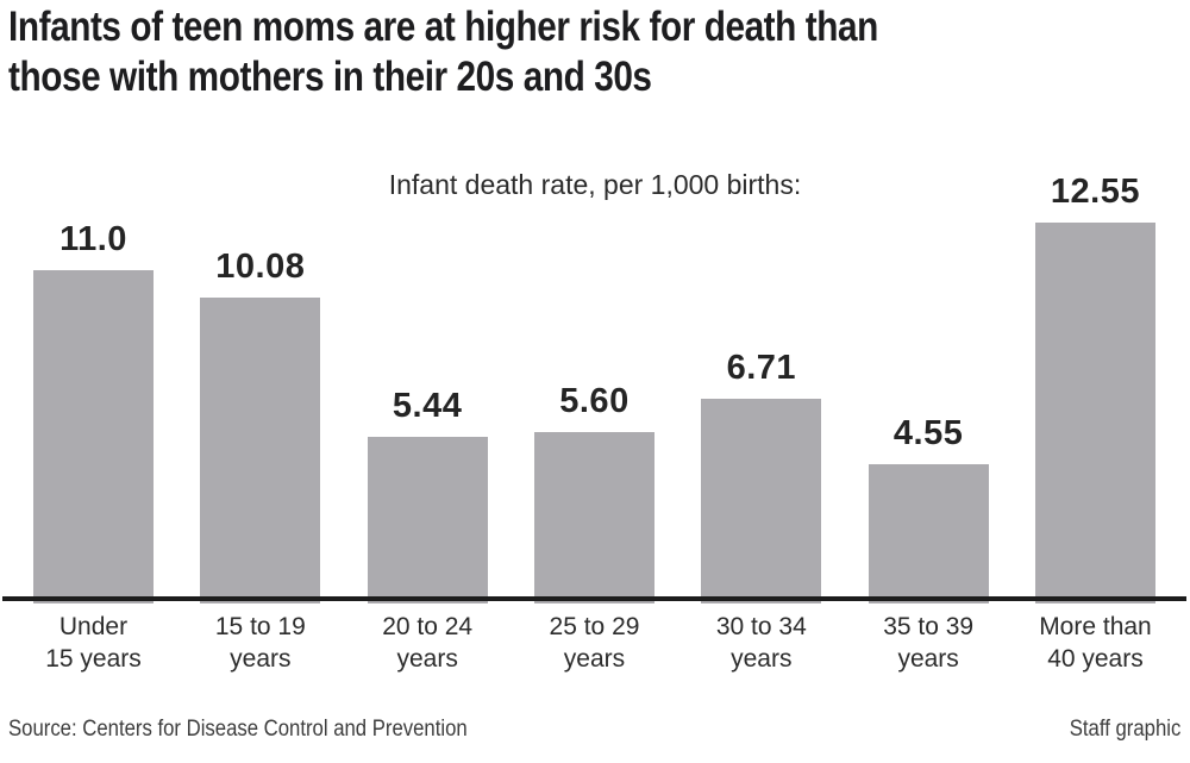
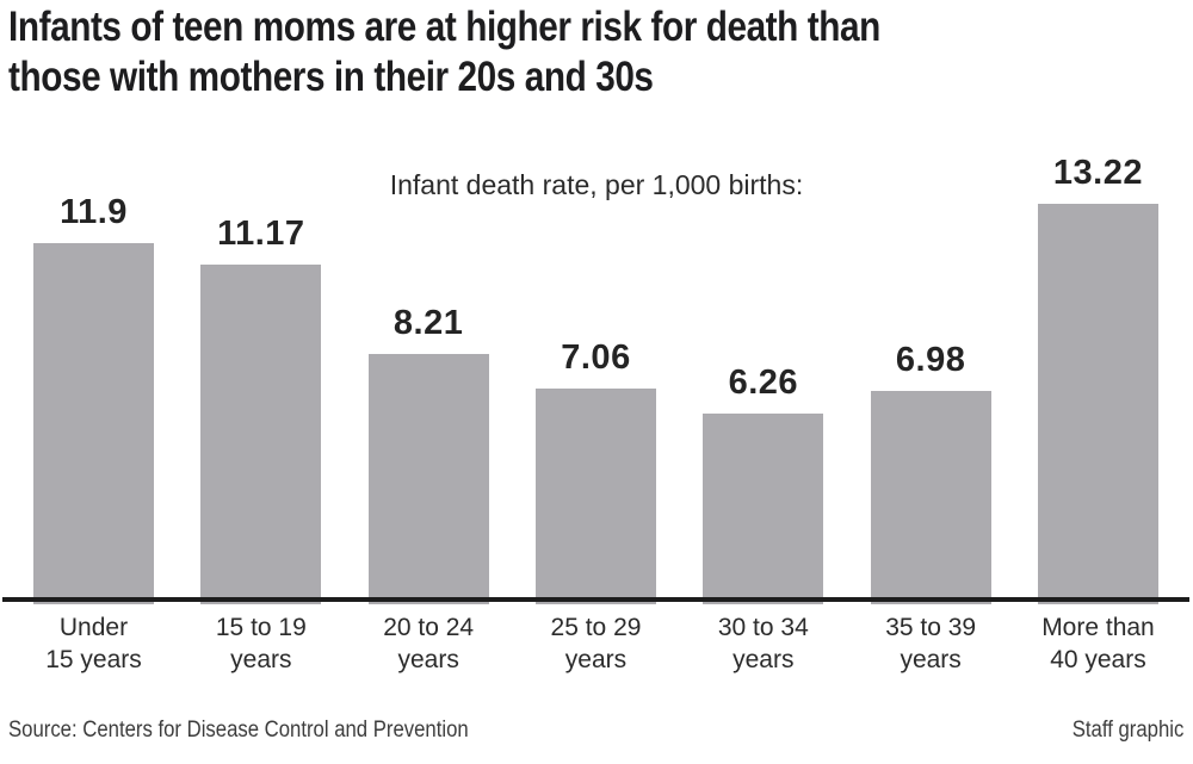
Under 15 years: 11.0 -> 11.9
15 to 19 years: 10.08 -> 11.17
20 to 24 years: 5.44 -> 8.21
25 to 29 years: 5.60 -> 7.06
30 to 34 years: 6.71 -> 6.26
35 to 39 years: 4.55 -> 6.98
More than 40 years: 12.55 -> 13.22
